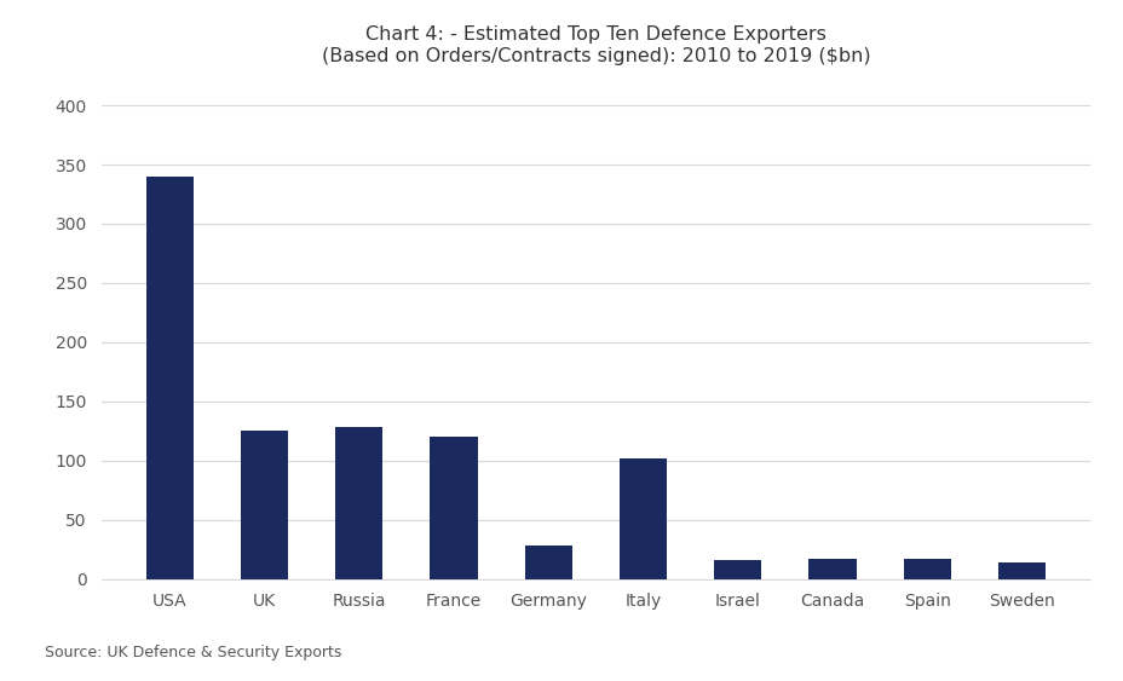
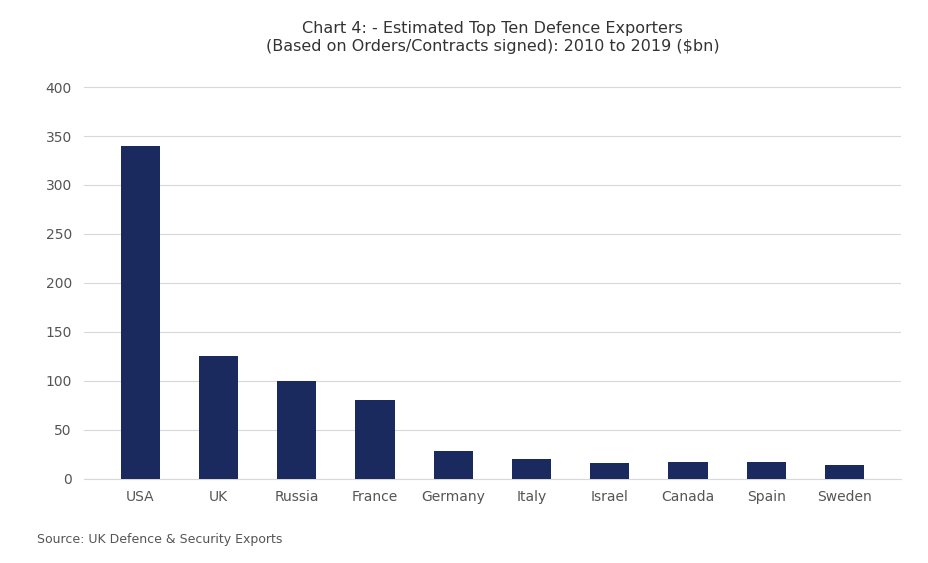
Russia: 128 -> 100
France: 120 -> 80
Italy: 102 -> 20
